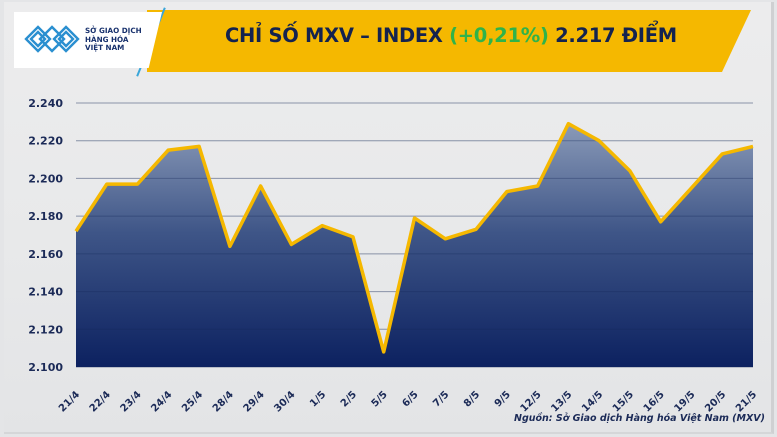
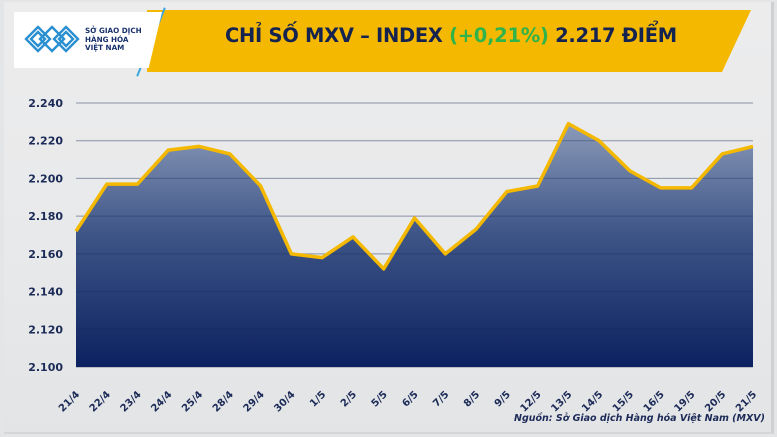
28/4: 2164 -> 2213
30/4: 2165 -> 2160
1/5: 2175 -> 2158
5/5: 2108 -> 2152
7/5: 2168 -> 2160
16/5: 2177 -> 2195
